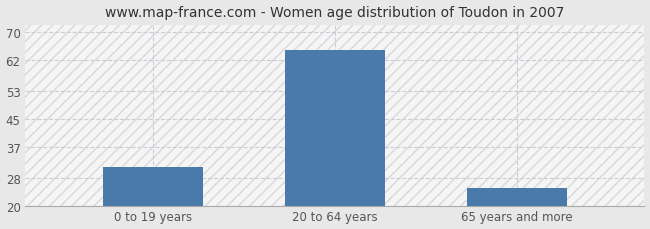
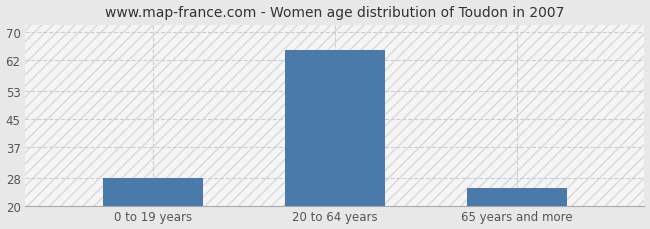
0 to 19 years: 31 -> 28
